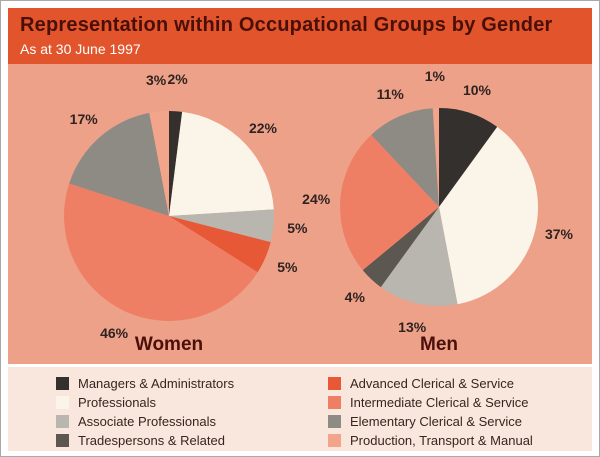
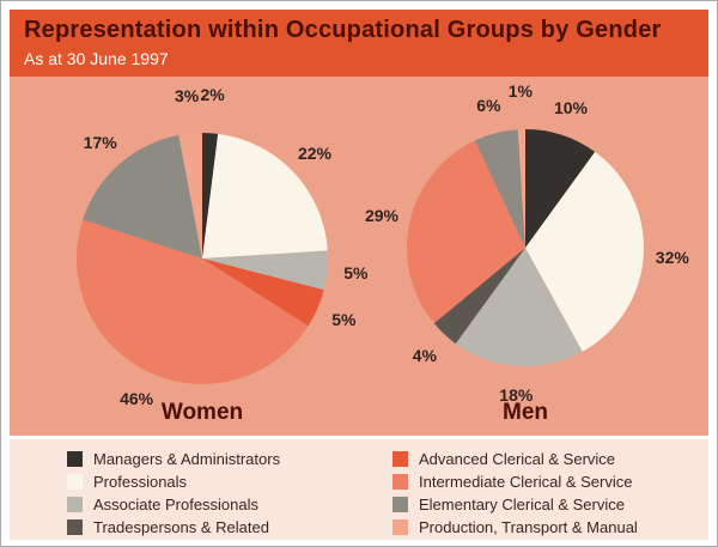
Men/Professionals: 37% -> 32%
Men/Associate Professionals: 13% -> 18%
Men/Intermediate Clerical & Service: 24% -> 29%
Men/Elementary Clerical & Service: 11% -> 6%
